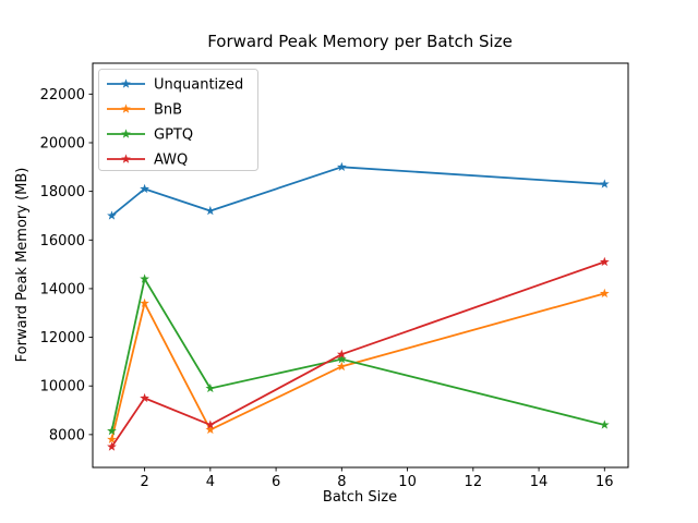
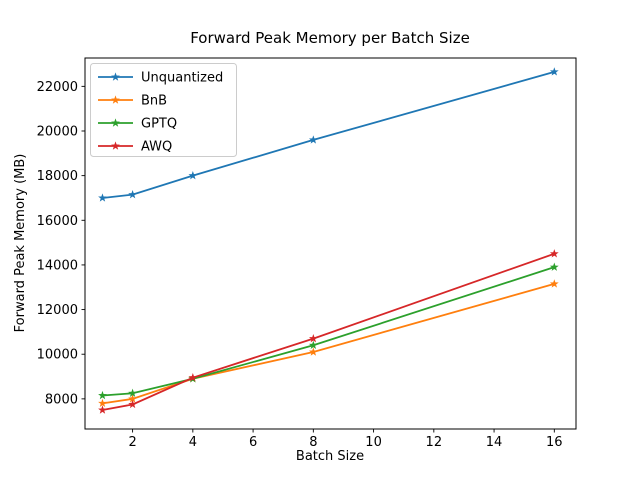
Unquantized/2: 18100 -> 17200
BnB/2: 13400 -> 8000
GPTQ/2: 14400 -> 8200
AWQ/2: 9500 -> 7800
Unquantized/4: 17200 -> 18000
BnB/4: 8200 -> 8900
GPTQ/4: 9900 -> 8900
AWQ/4: 8400 -> 9000
Unquantized/8: 19000 -> 19600
BnB/8: 10800 -> 10100
GPTQ/8: 11100 -> 10400
AWQ/8: 11300 -> 10700
Unquantized/16: 18300 -> 22600
BnB/16: 13800 -> 13200
GPTQ/16: 8400 -> 13900
AWQ/16: 15100 -> 14500
